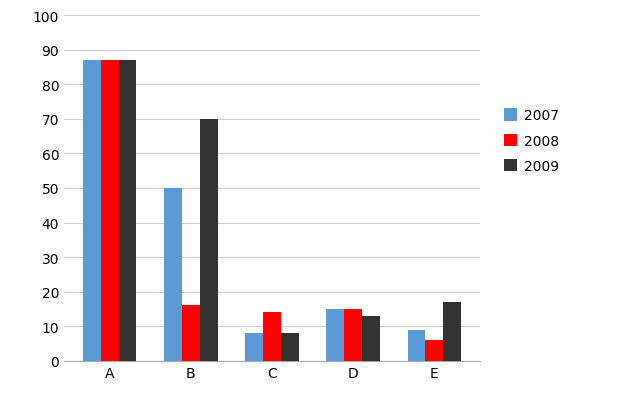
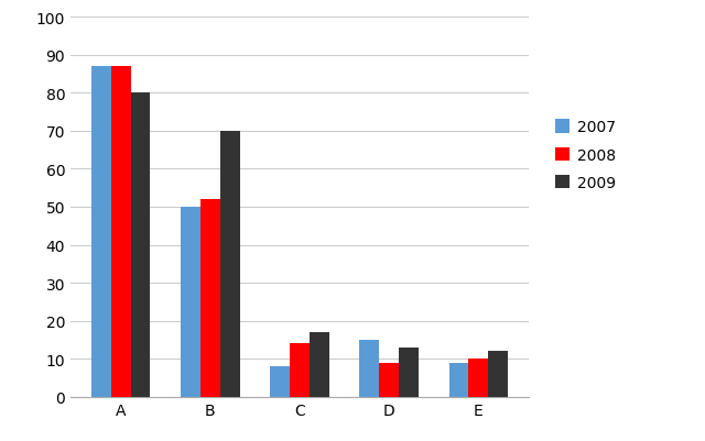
2009/A: 87 -> 80
2008/B: 16 -> 52
2009/C: 8 -> 17
2008/D: 15 -> 9
2008/E: 6 -> 10
2009/E: 17 -> 12
